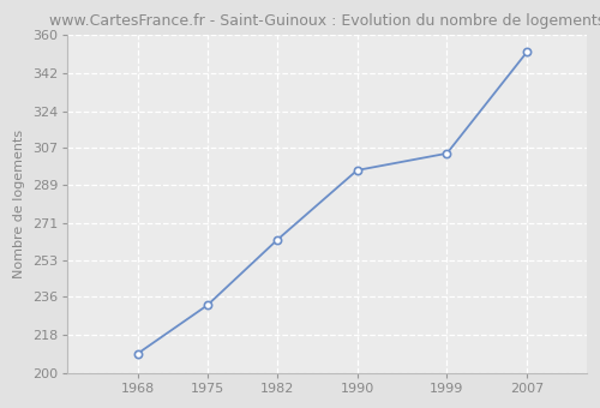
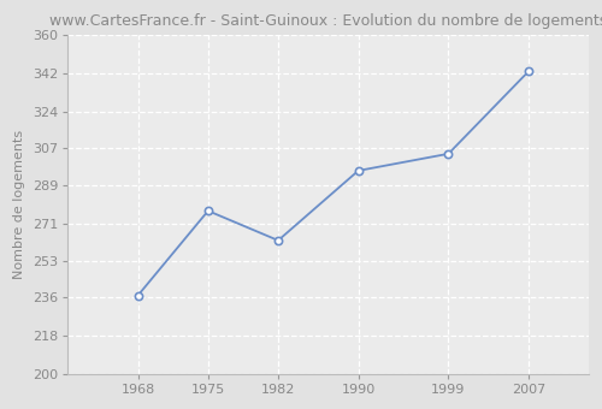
1968: 209 -> 237
1975: 232 -> 277
2007: 352 -> 343
